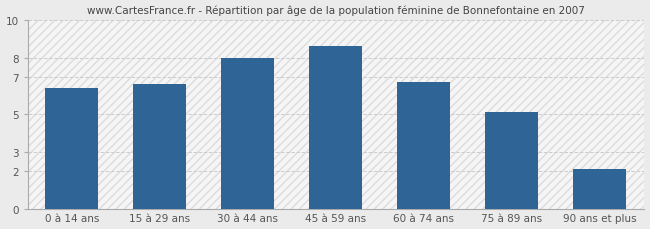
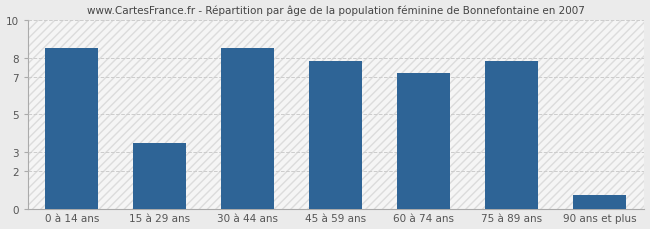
0 à 14 ans: 6.4 -> 8.5
15 à 29 ans: 6.6 -> 3.5
30 à 44 ans: 8.0 -> 8.5
45 à 59 ans: 8.6 -> 7.8
60 à 74 ans: 6.7 -> 7.2
75 à 89 ans: 5.1 -> 7.8
90 ans et plus: 2.1 -> 0.7
